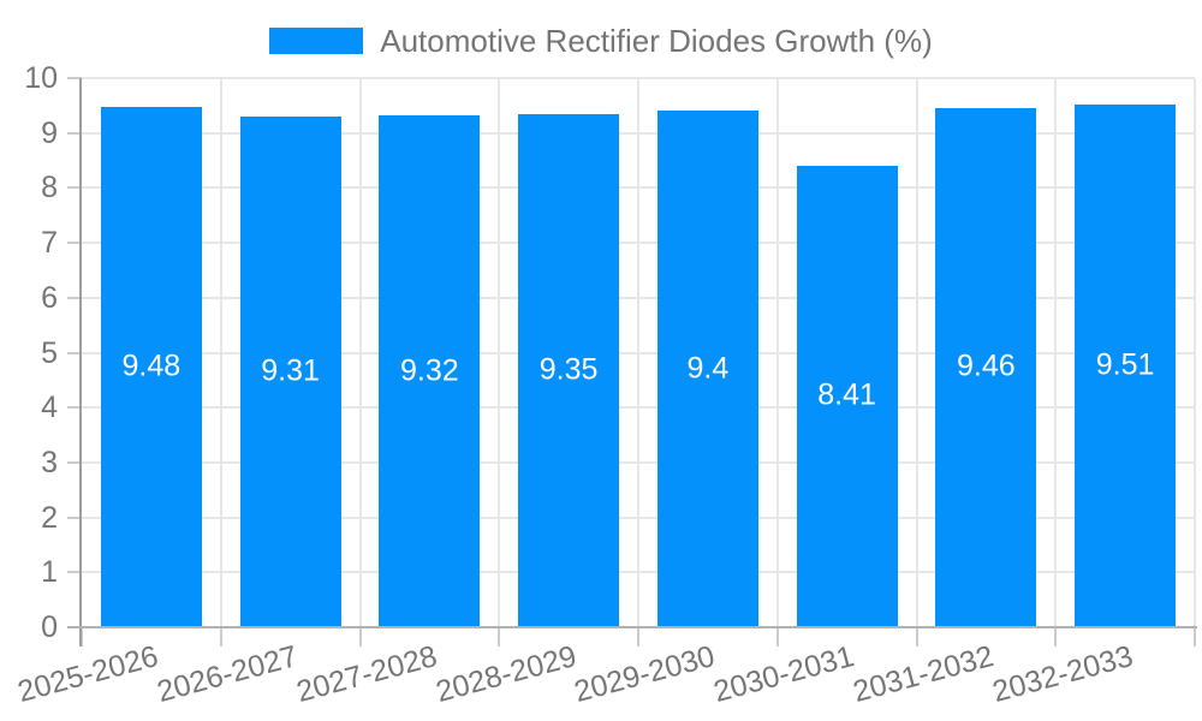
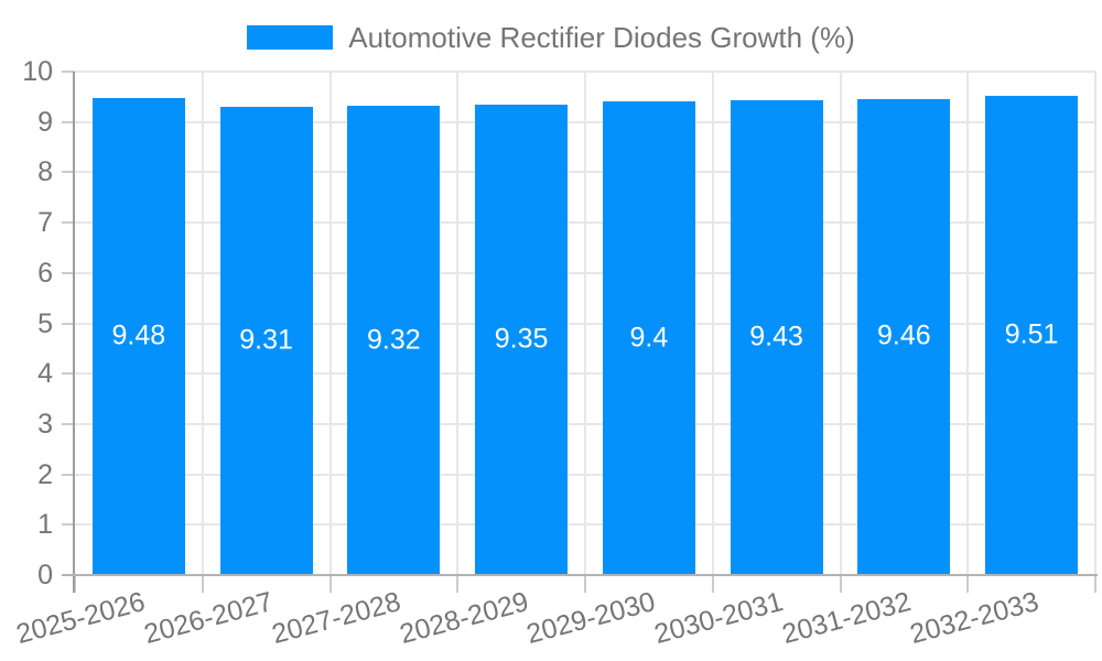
2030-2031: 8.41 -> 9.43
